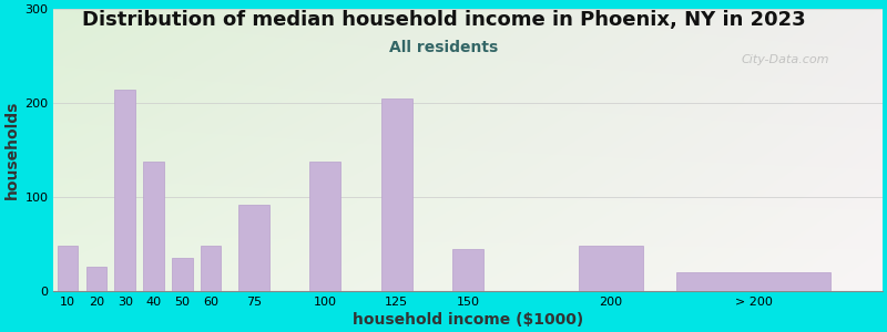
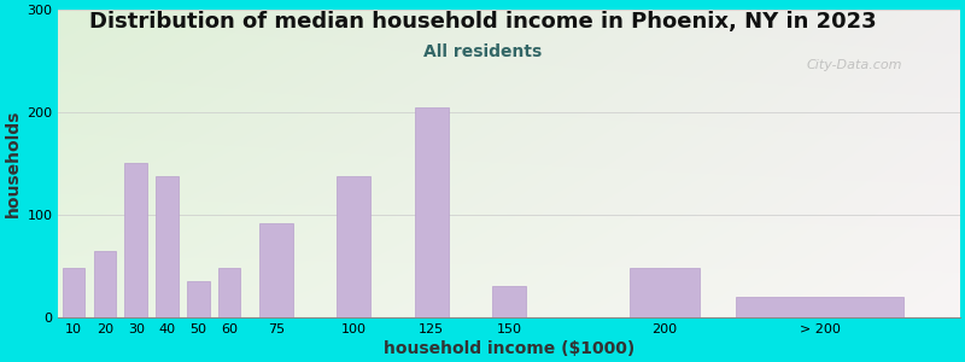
20: 26 -> 65
30: 214 -> 150
150: 44 -> 30
